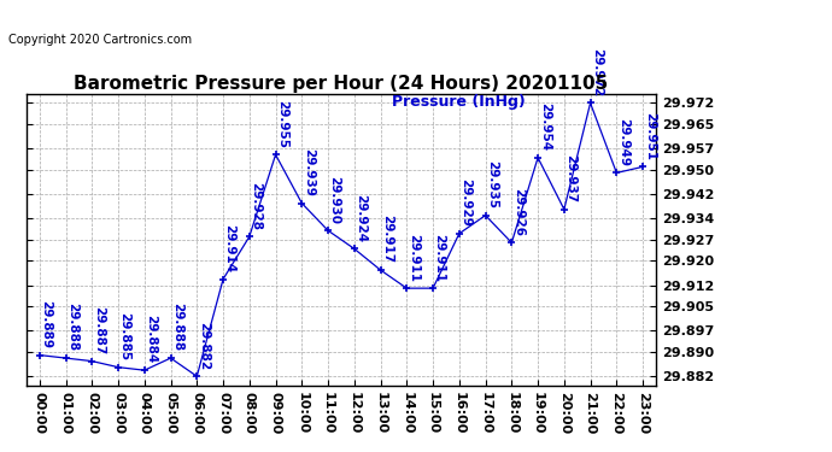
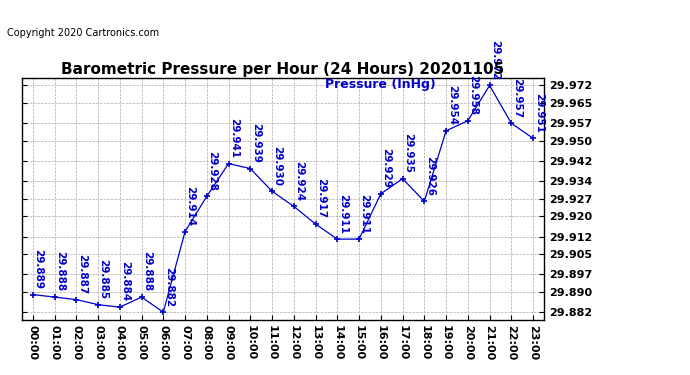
09:00: 29.955 -> 29.941
20:00: 29.937 -> 29.958
22:00: 29.949 -> 29.957
